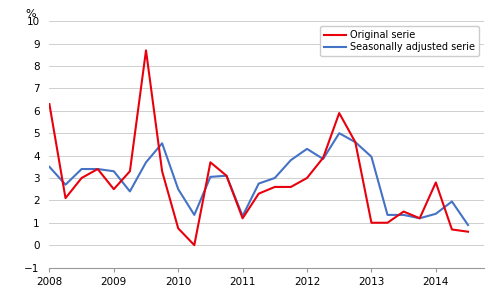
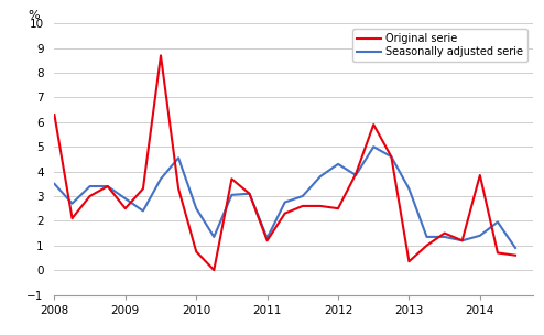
Seasonally adjusted serie/2009: 3.30 -> 2.90
Original serie/2012: 3.00 -> 2.50
Original serie/2013: 1.00 -> 0.35
Seasonally adjusted serie/2013: 3.95 -> 3.30
Original serie/2014: 2.80 -> 3.85
